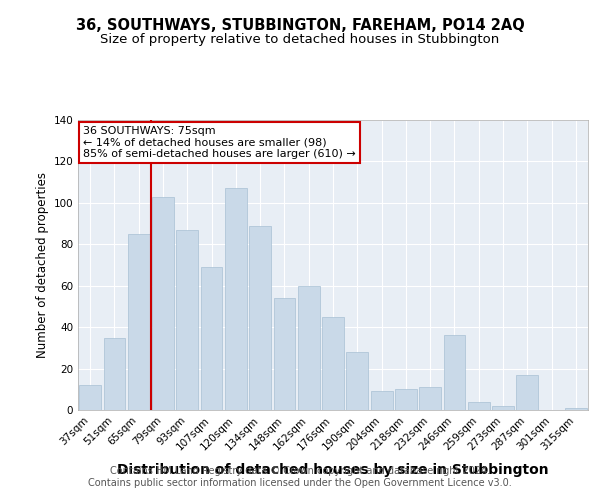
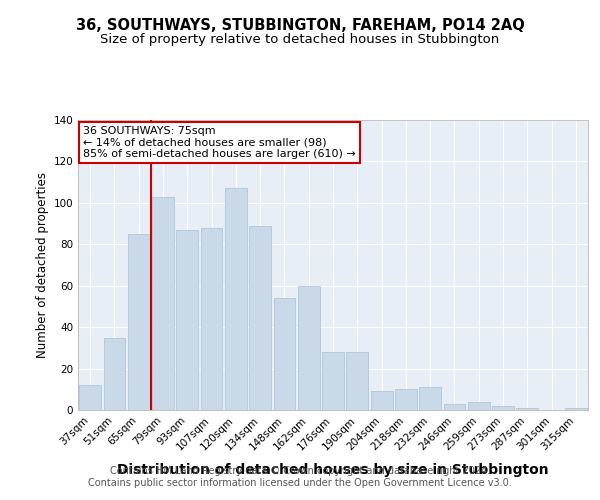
107sqm: 69 -> 88
176sqm: 45 -> 28
246sqm: 36 -> 3
287sqm: 17 -> 1
